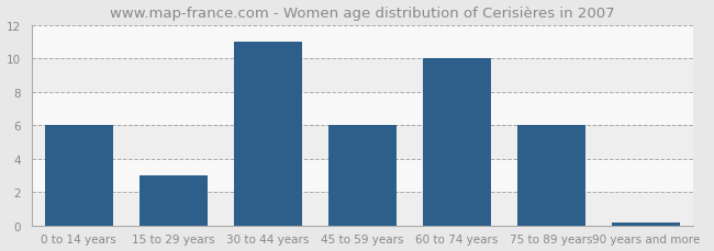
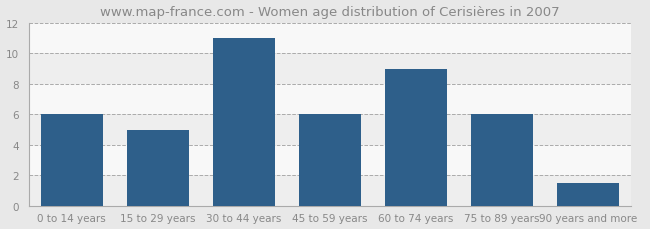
15 to 29 years: 3.0 -> 5.0
60 to 74 years: 10.0 -> 9.0
90 years and more: 0.2 -> 1.5
